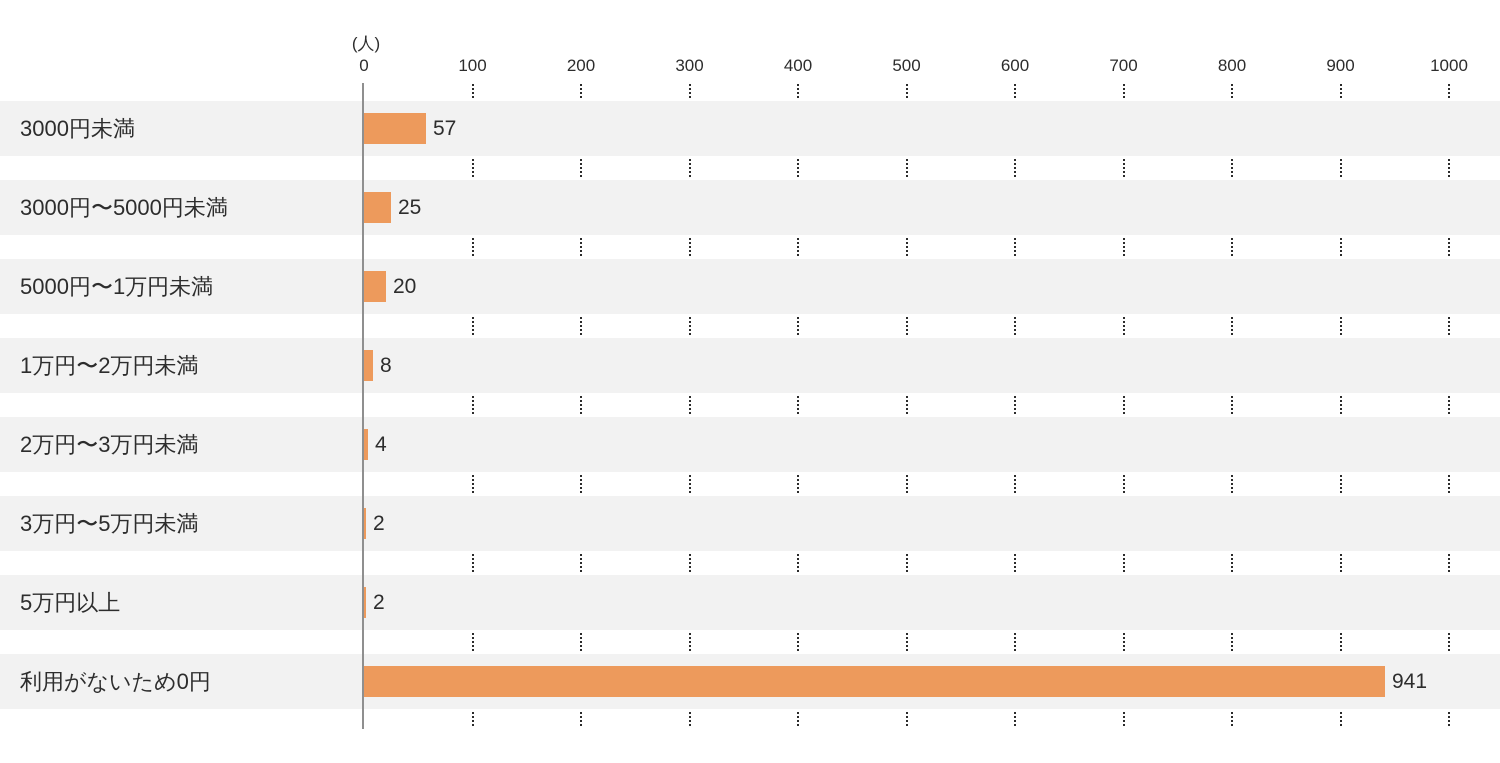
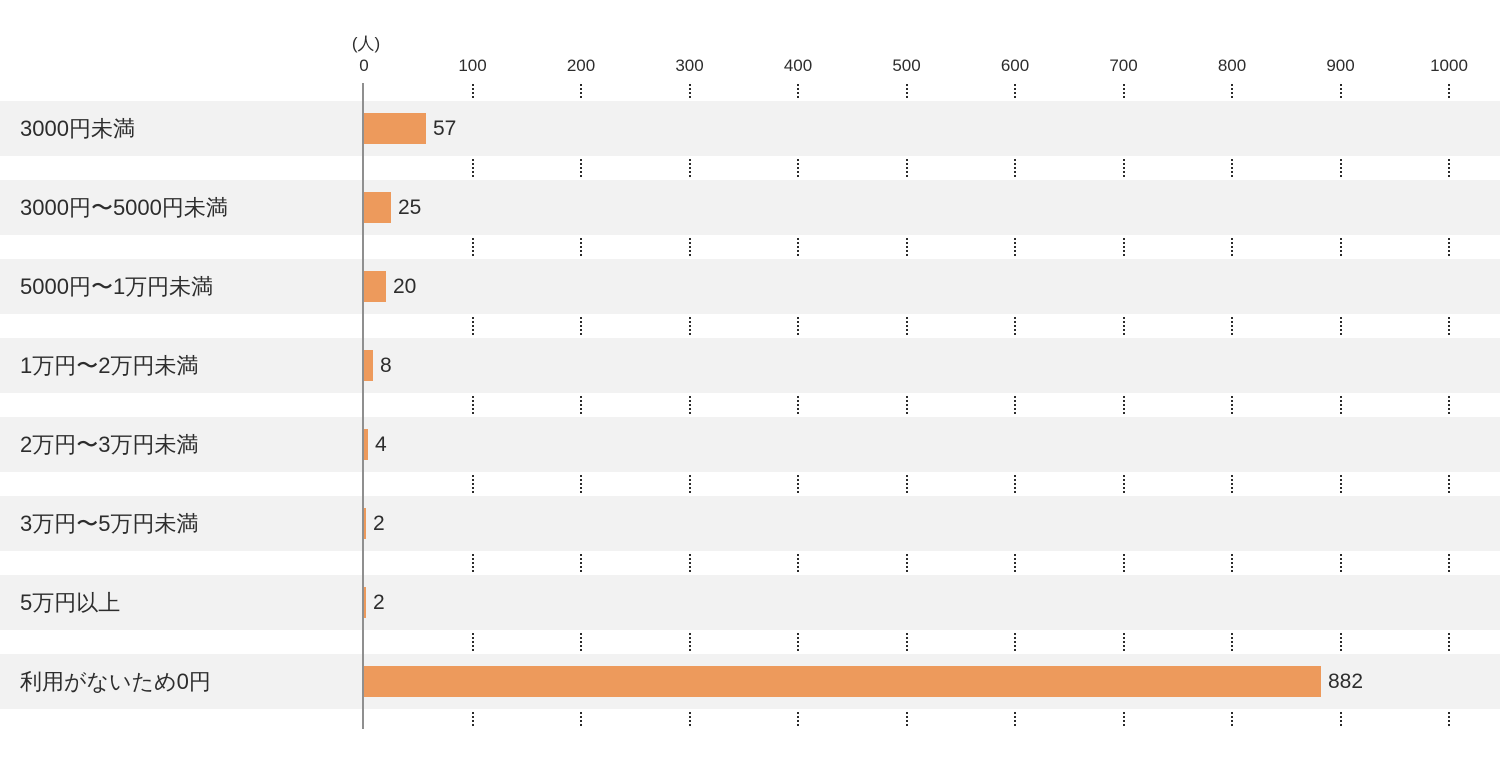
利用がないため0円: 941 -> 882
